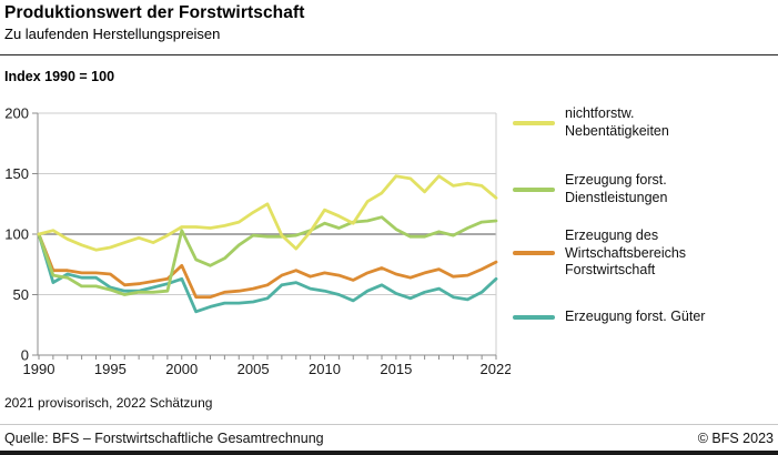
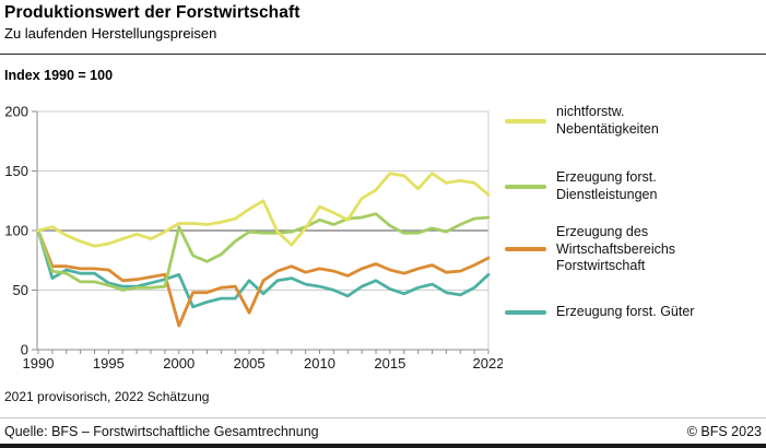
Erzeugung des Wirtschaftsbereichs Forstwirtschaft/2000: 74 -> 20
Erzeugung des Wirtschaftsbereichs Forstwirtschaft/2005: 55 -> 31
Erzeugung forst. Güter/2005: 44 -> 58
